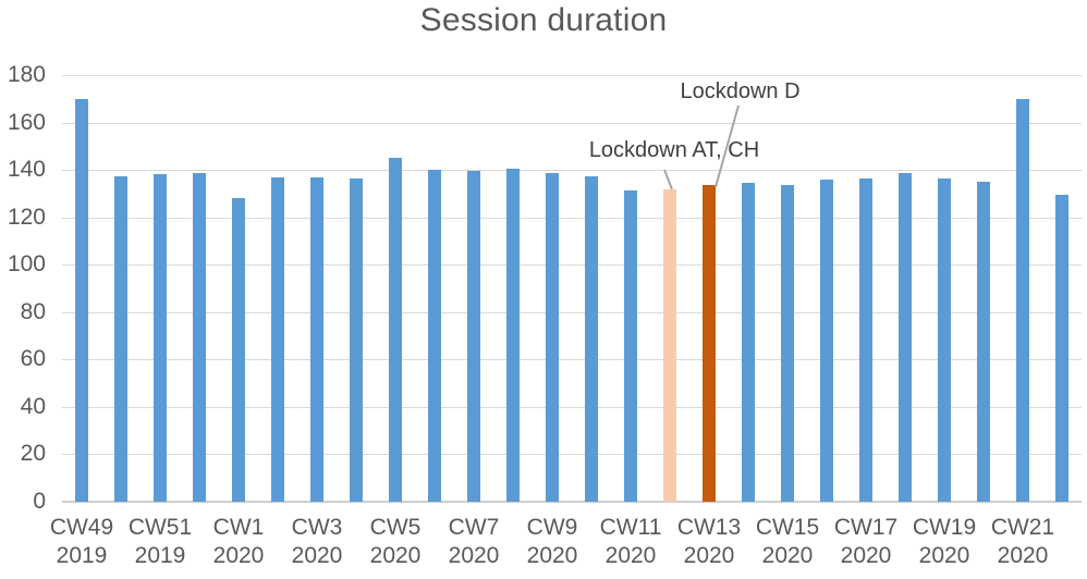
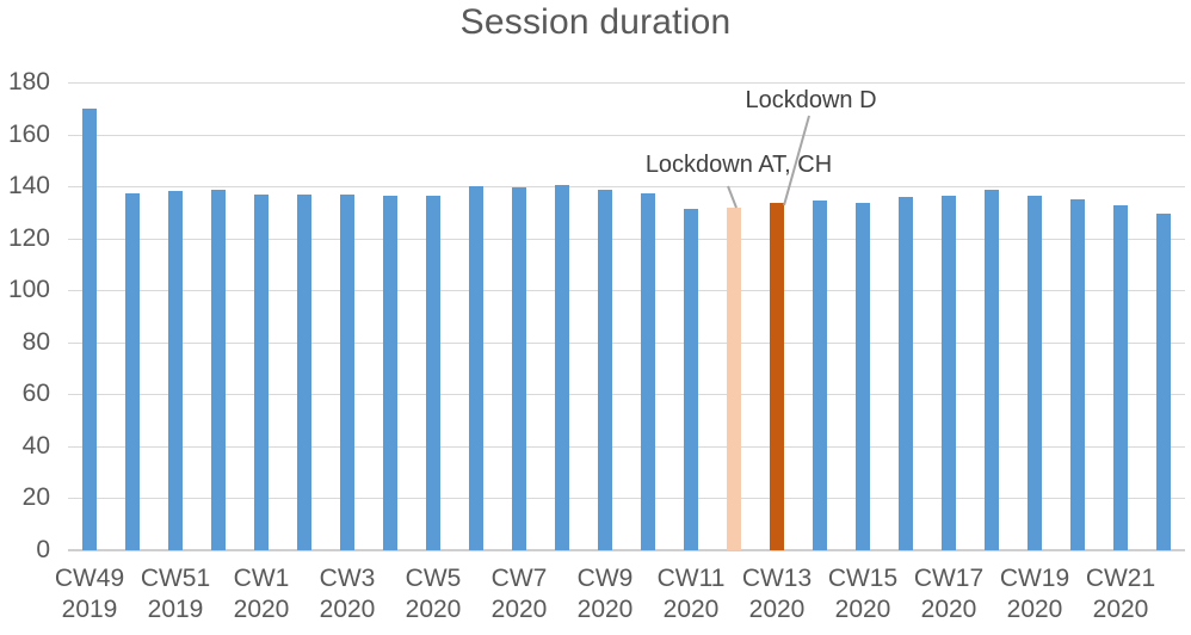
CW1 2020: 128 -> 137
CW5 2020: 145 -> 136
CW21 2020: 170 -> 132
